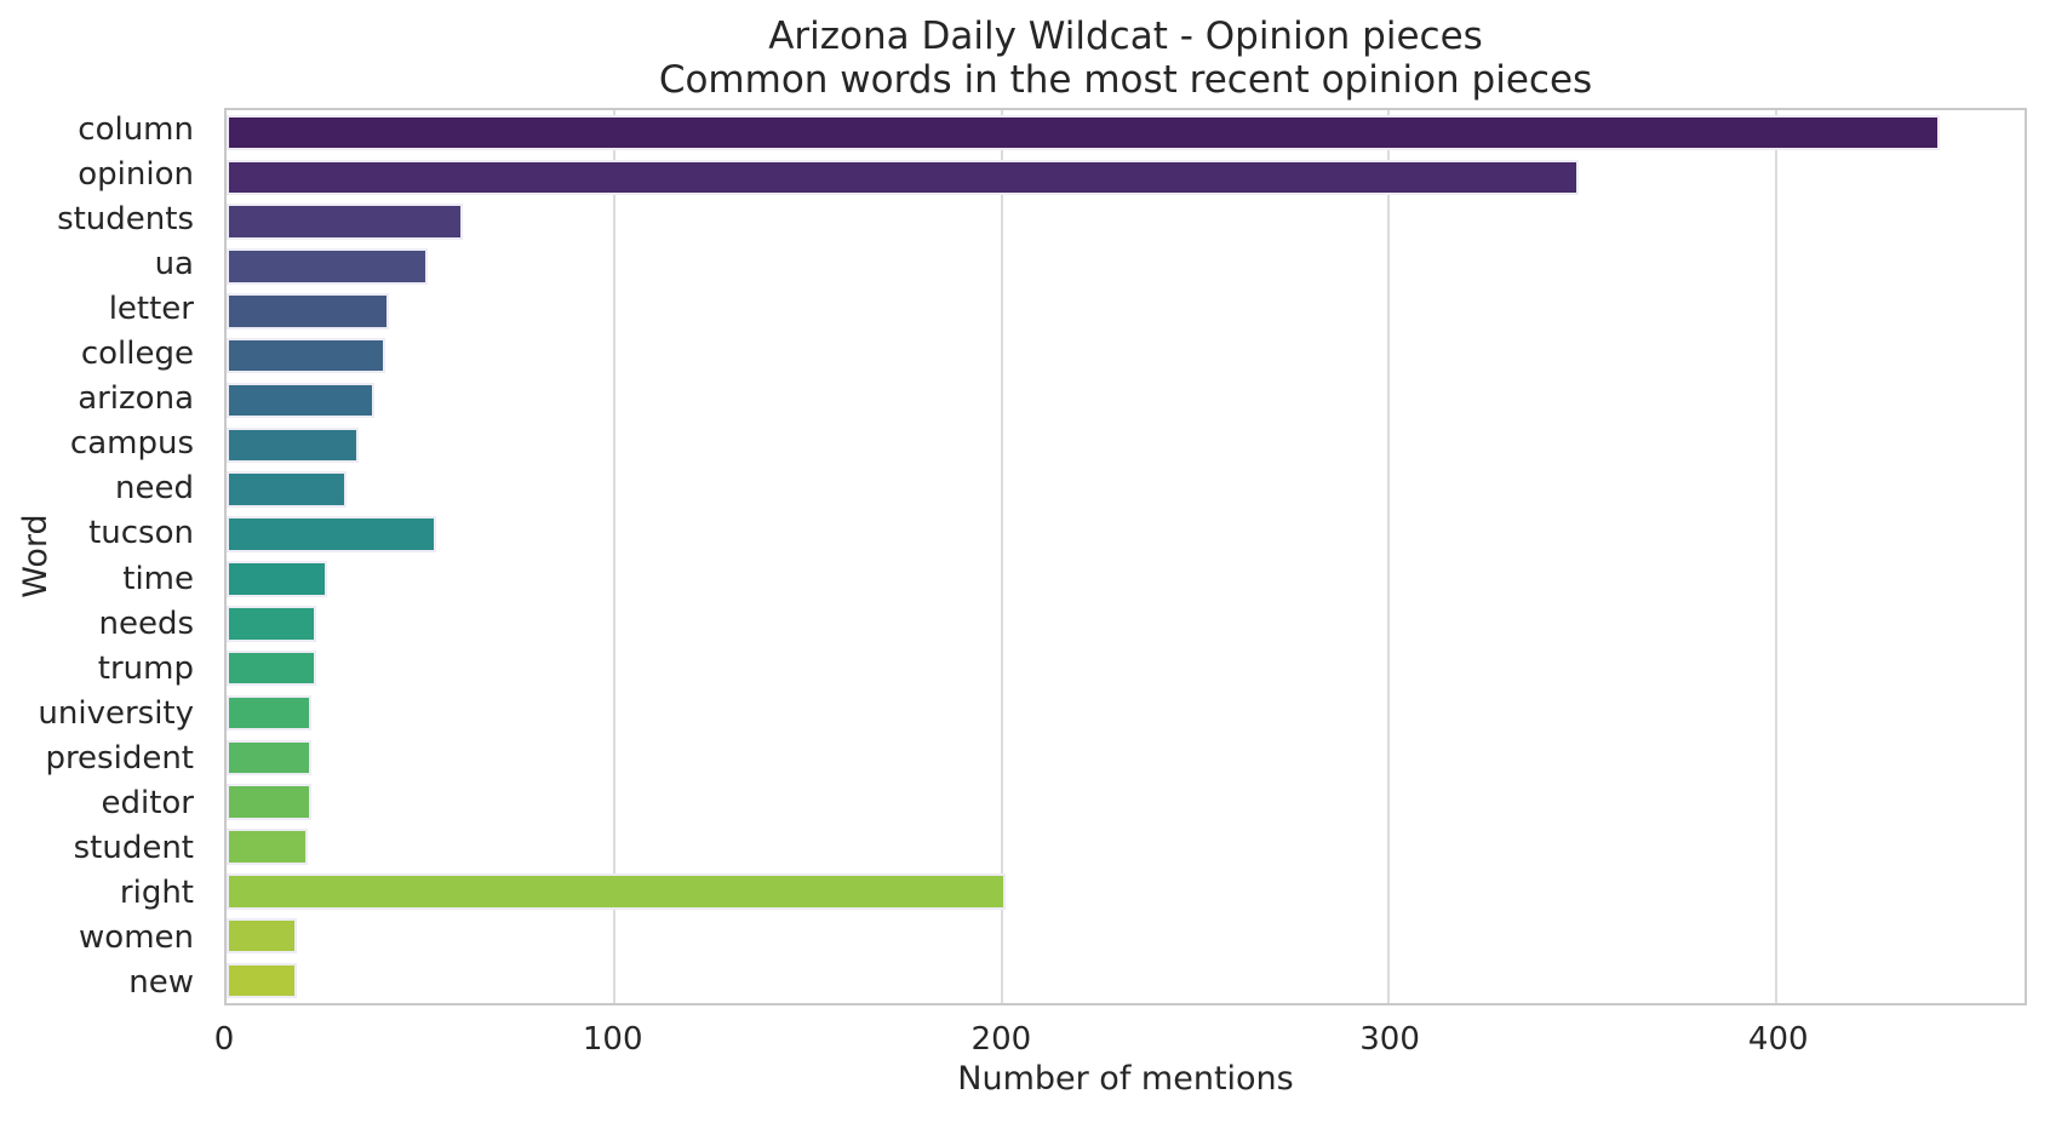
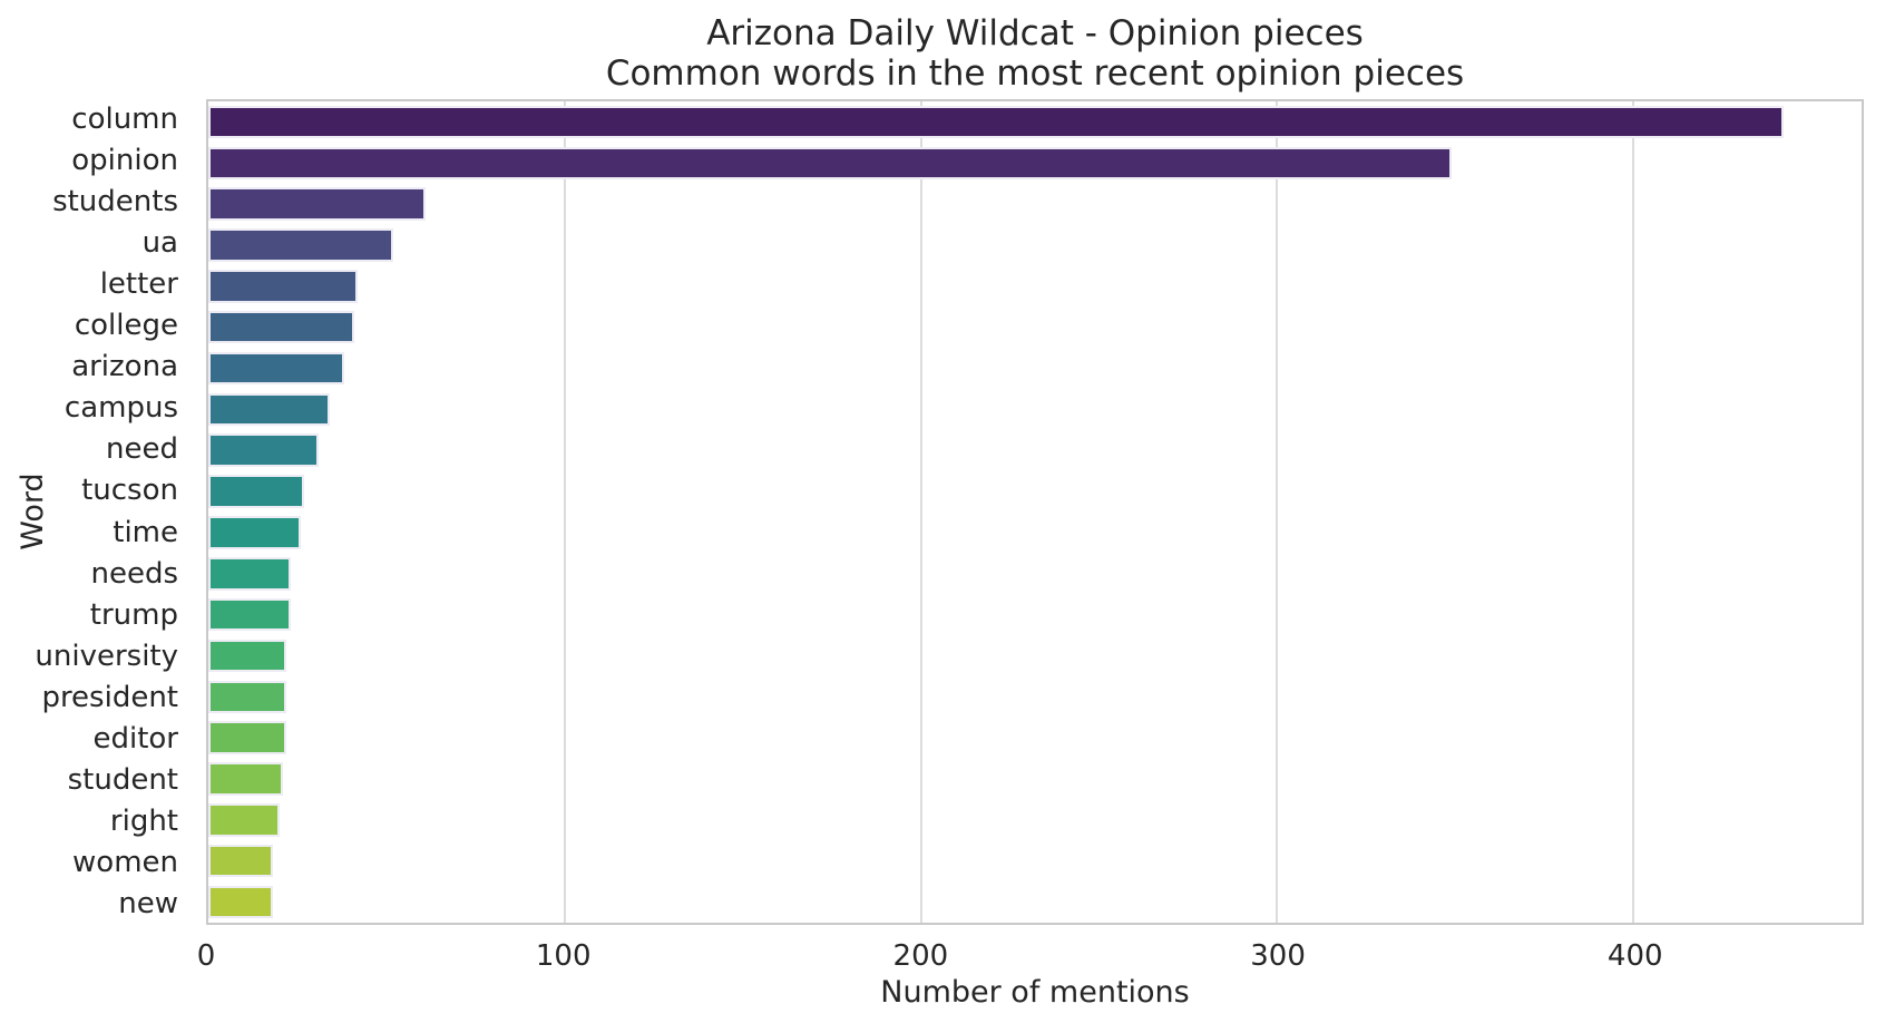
tucson: 54 -> 27
right: 201 -> 20
